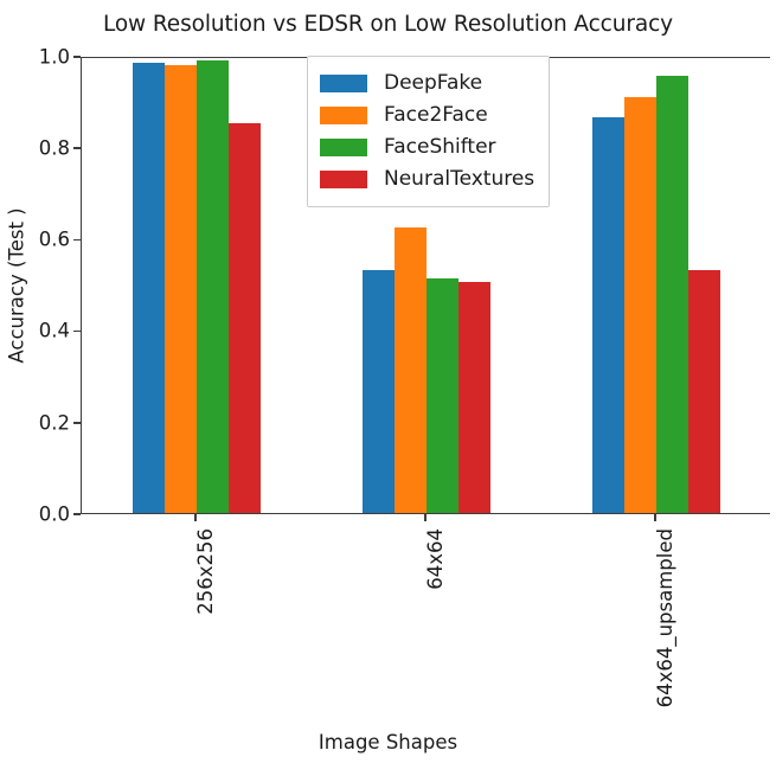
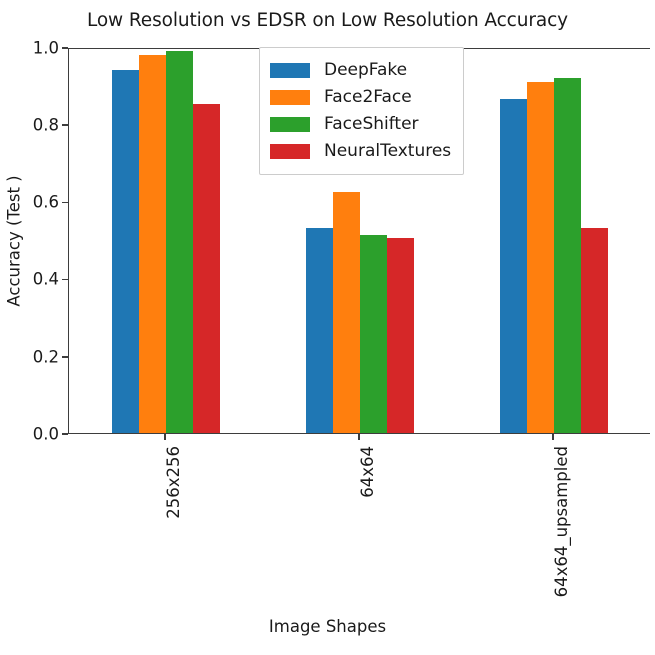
DeepFake/256x256: 0.98 -> 0.94
FaceShifter/64x64_upsampled: 0.96 -> 0.92
